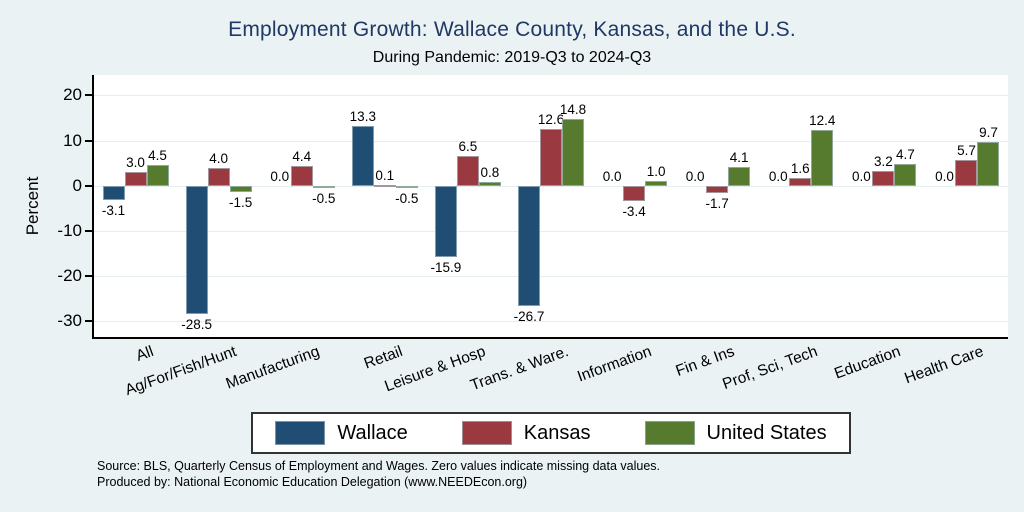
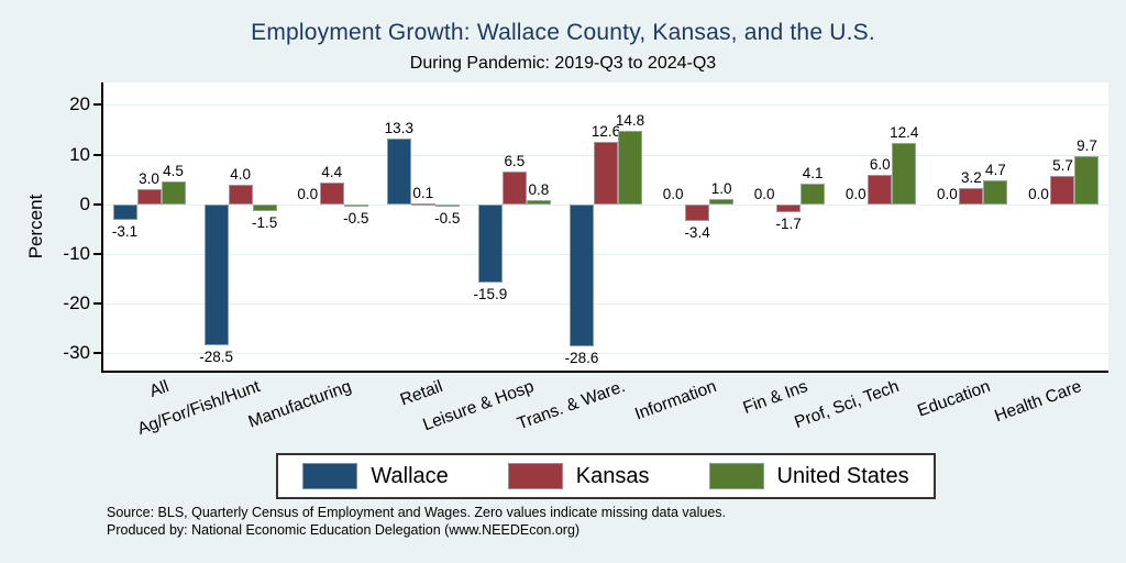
Wallace/Trans. & Ware.: -26.7 -> -28.6
Kansas/Prof, Sci, Tech: 1.6 -> 6.0
